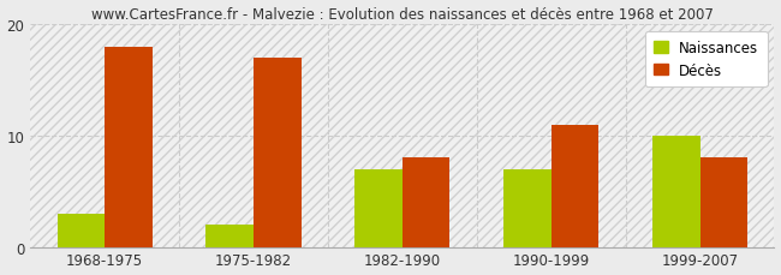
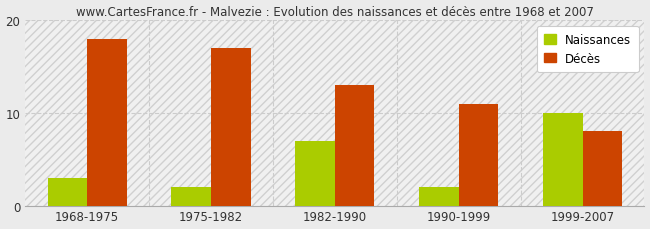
Décès/1982-1990: 8 -> 13
Naissances/1990-1999: 7 -> 2
